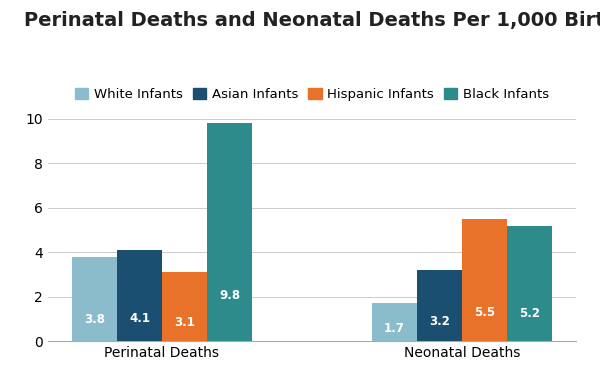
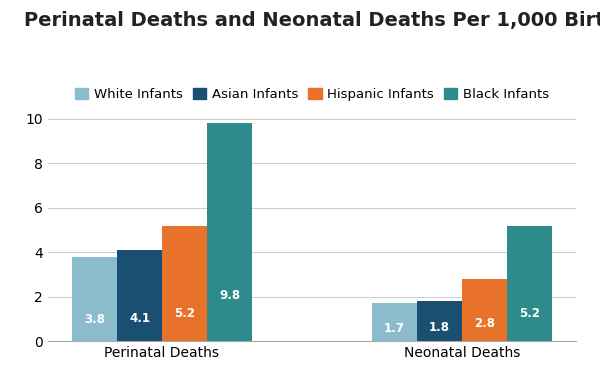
Hispanic Infants/Perinatal Deaths: 3.1 -> 5.2
Asian Infants/Neonatal Deaths: 3.2 -> 1.8
Hispanic Infants/Neonatal Deaths: 5.5 -> 2.8
